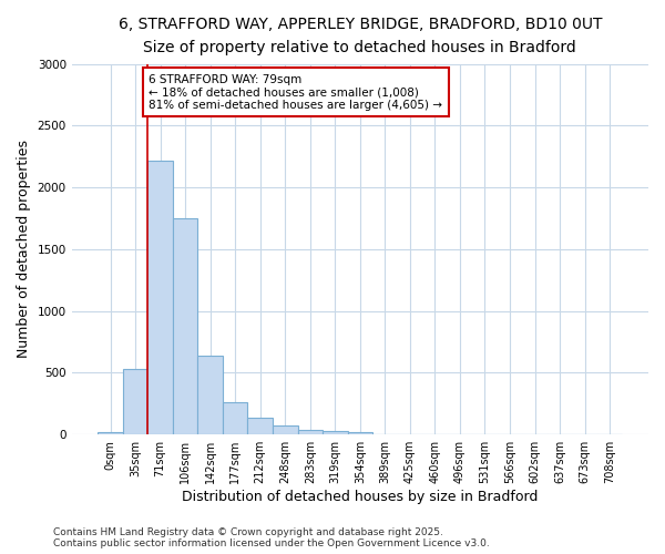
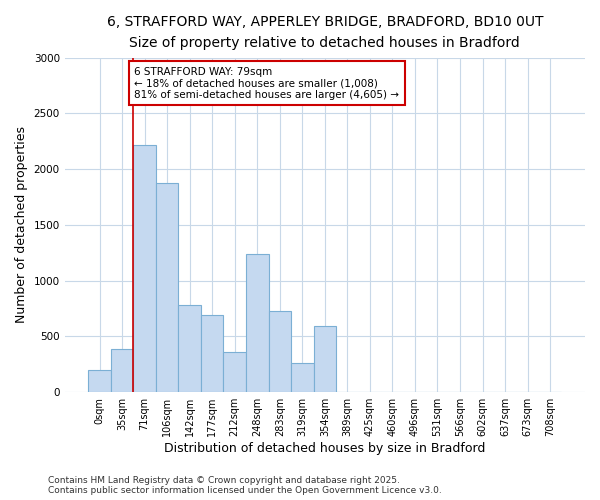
0sqm: 20 -> 200
35sqm: 530 -> 390
106sqm: 1750 -> 1880
142sqm: 640 -> 780
177sqm: 260 -> 690
212sqm: 140 -> 360
248sqm: 70 -> 1240
283sqm: 40 -> 730
319sqm: 20 -> 260
354sqm: 20 -> 590
